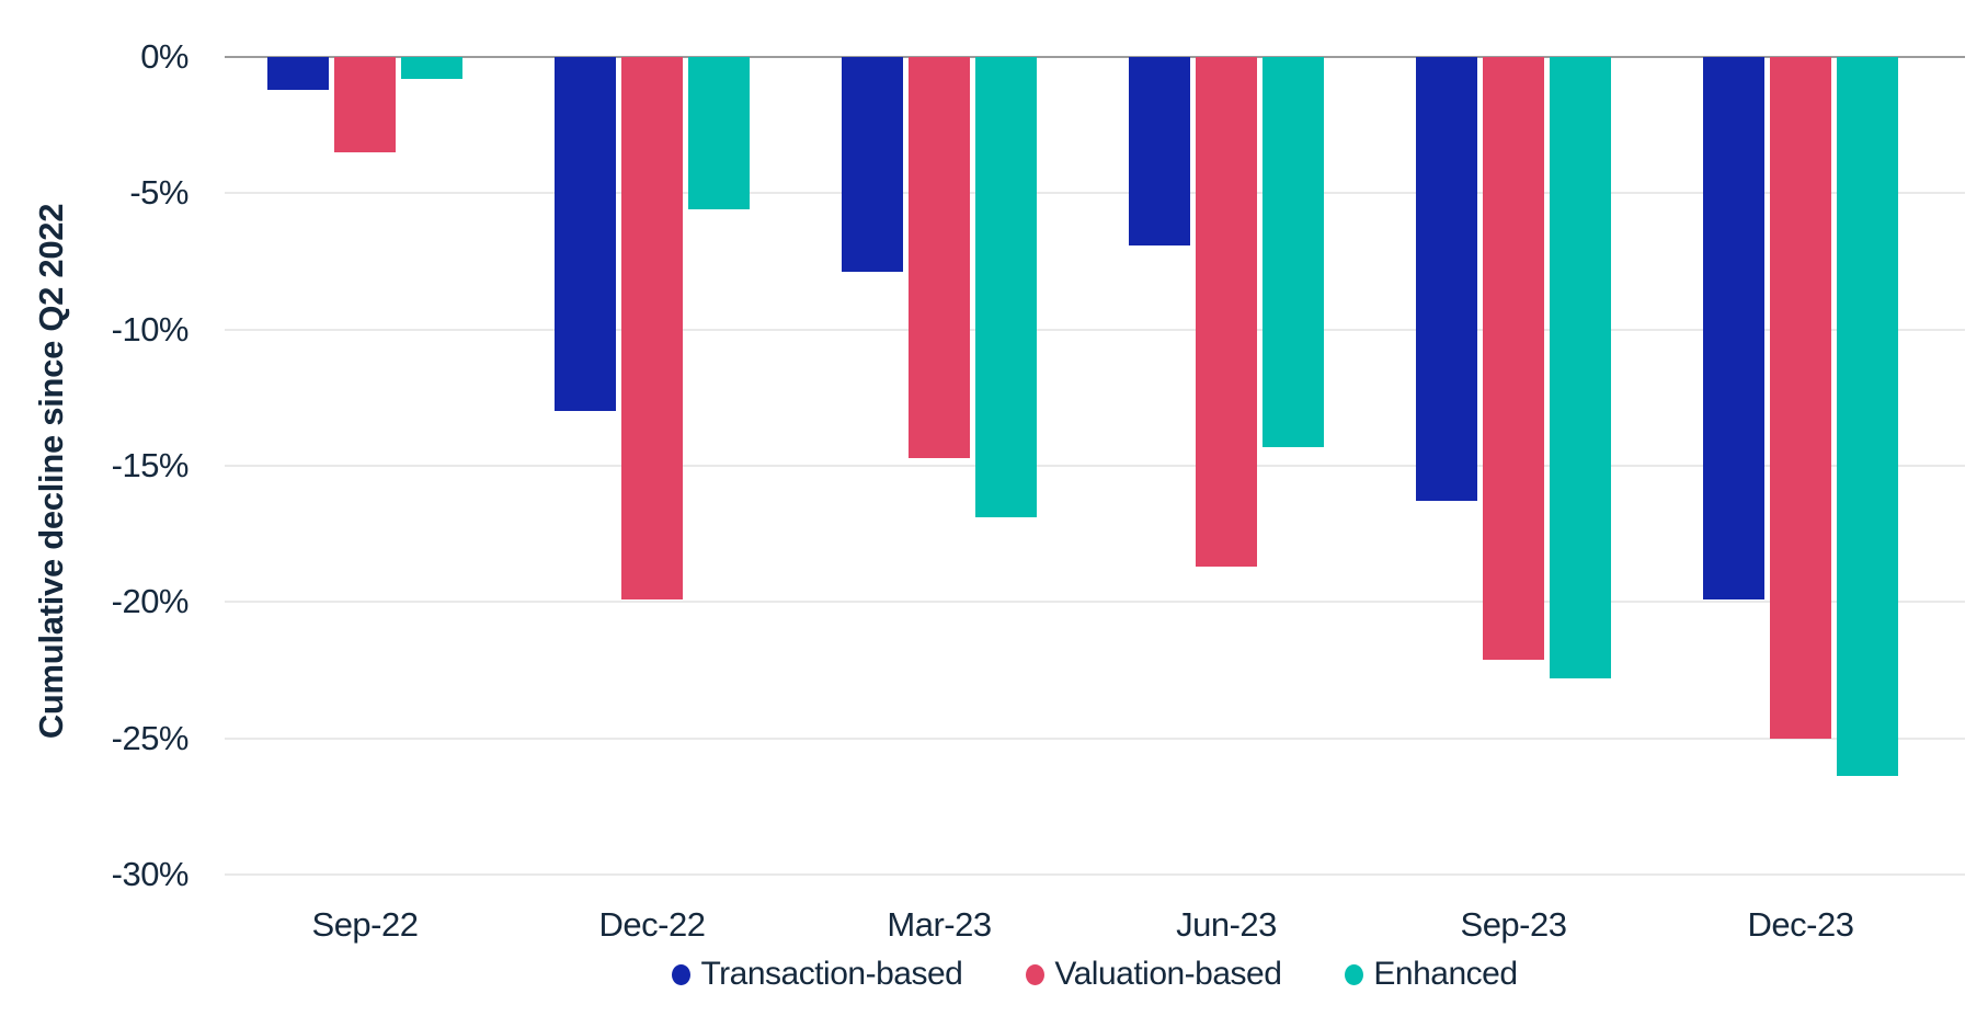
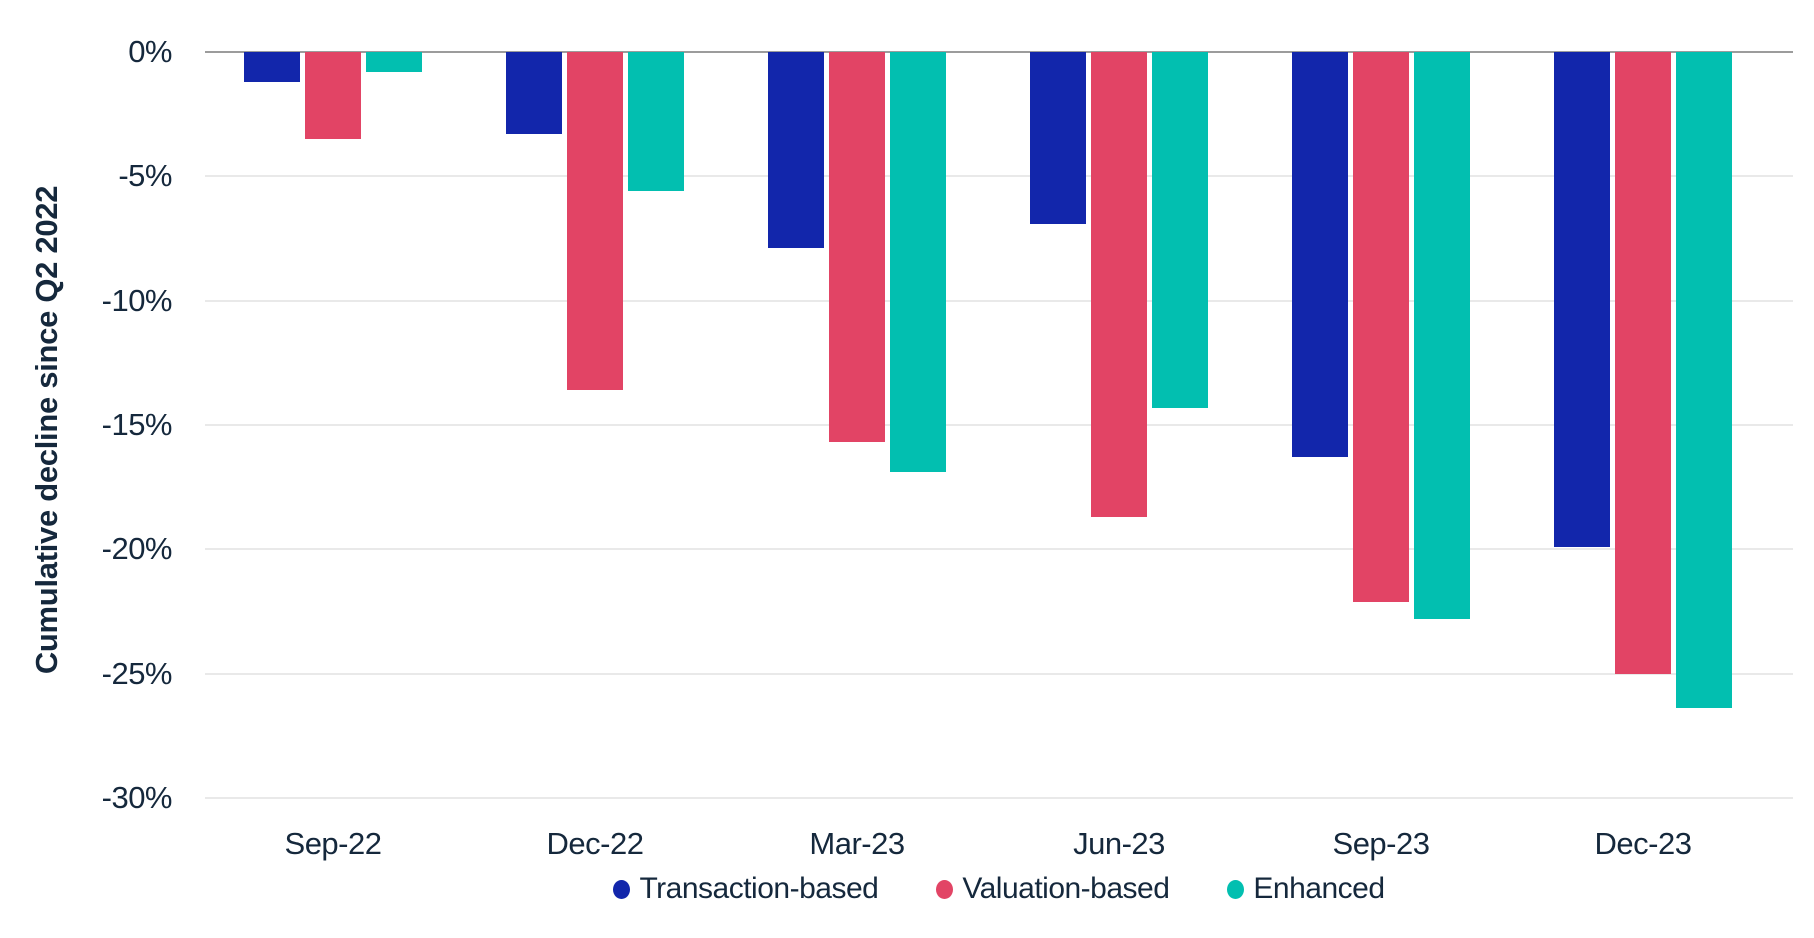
Transaction-based/Dec-22: -13.0% -> -3.3%
Valuation-based/Dec-22: -19.9% -> -13.6%
Valuation-based/Mar-23: -14.7% -> -15.7%
